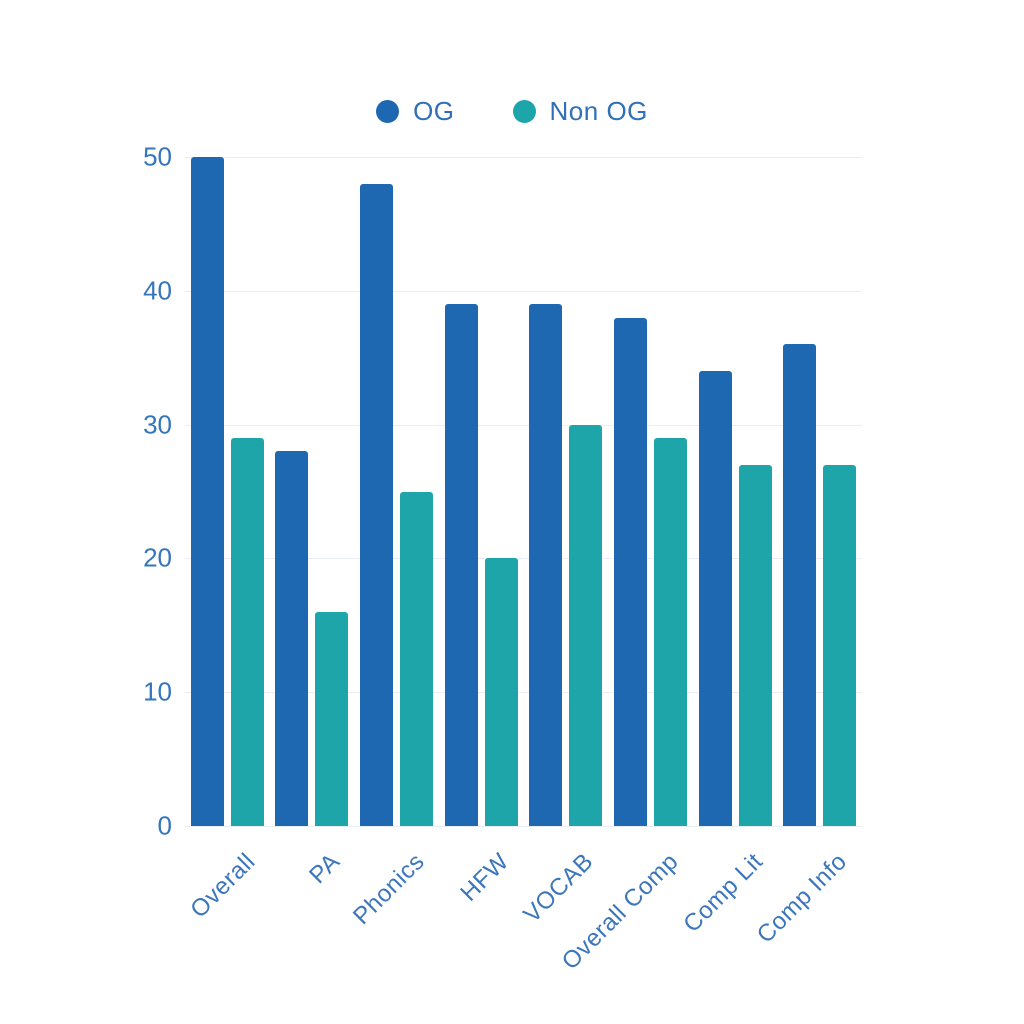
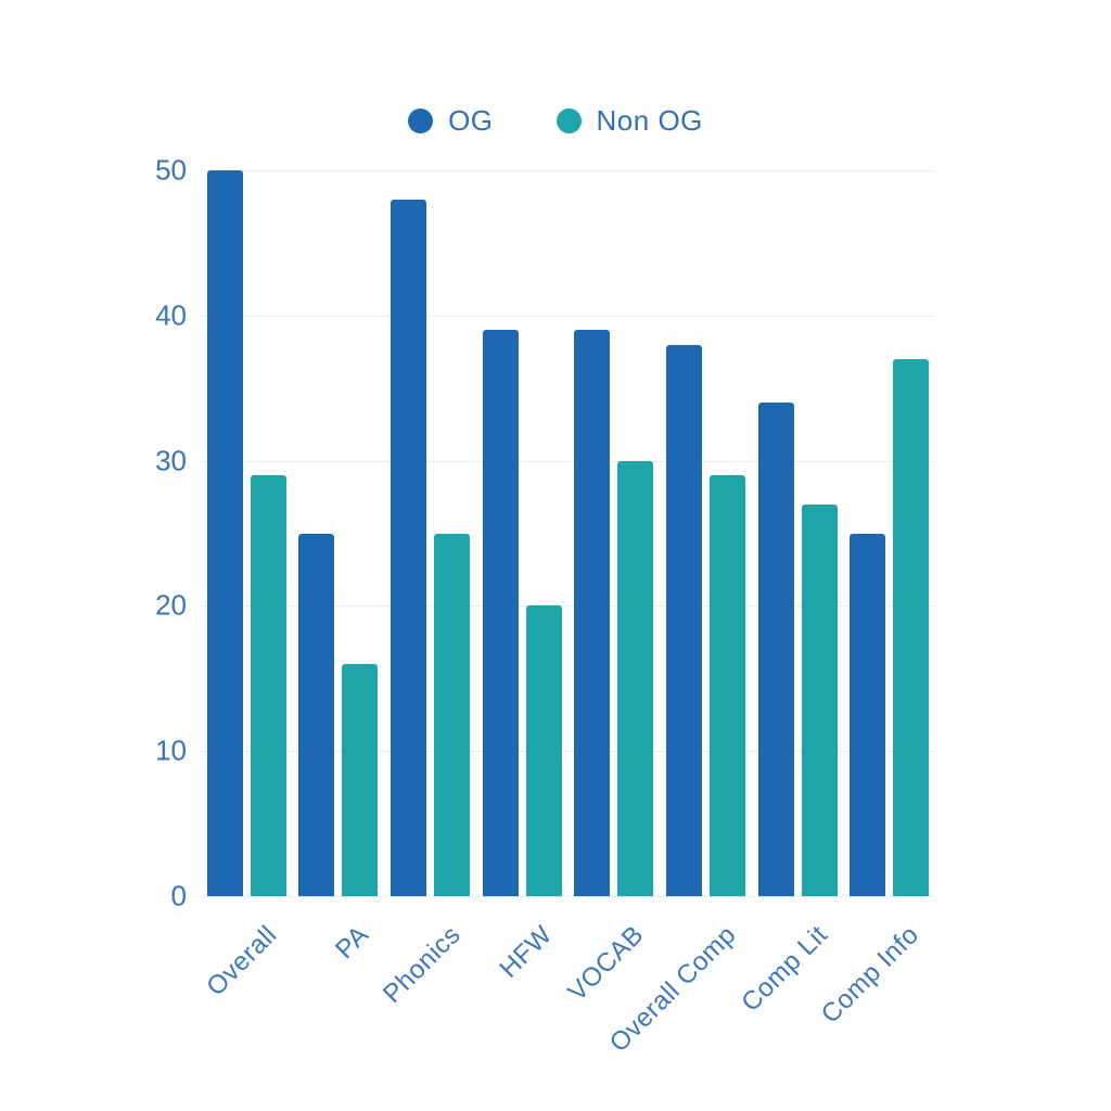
OG/PA: 28 -> 25
OG/Comp Info: 36 -> 25
Non OG/Comp Info: 27 -> 37
